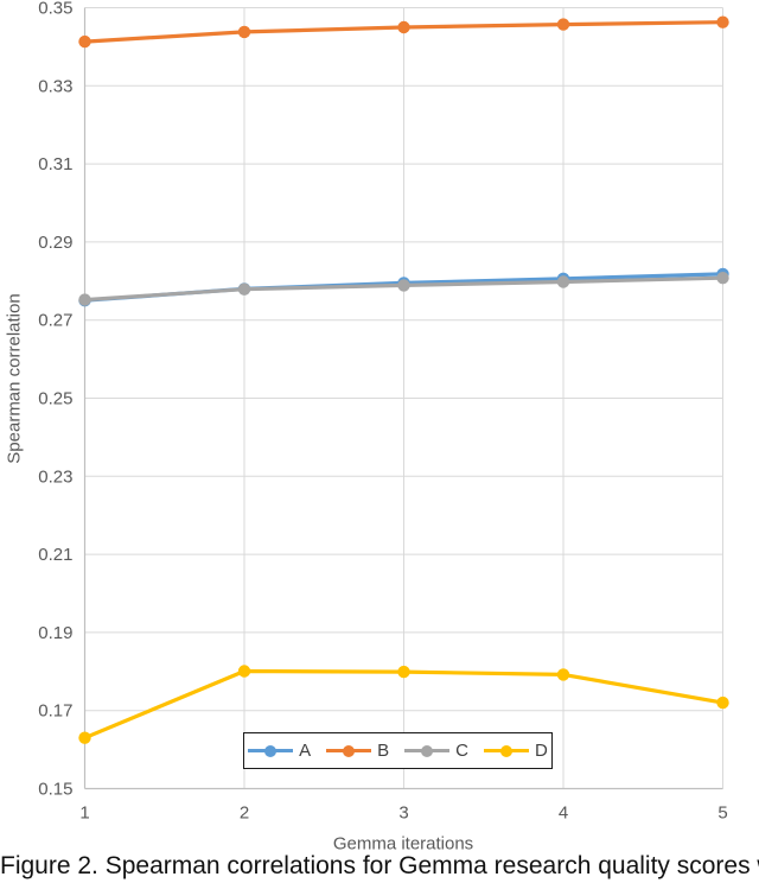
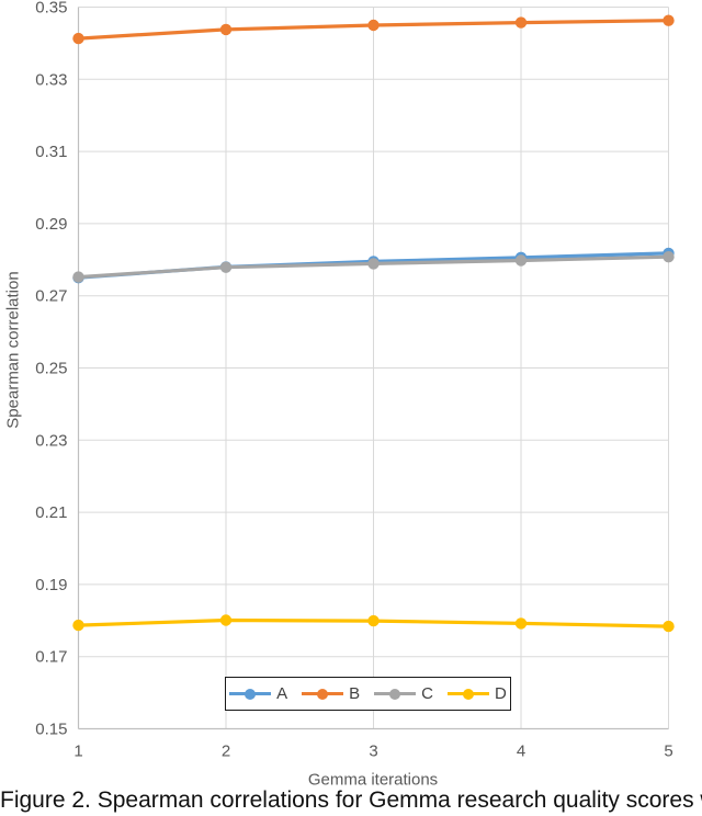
D/1: 0.163 -> 0.179
D/5: 0.172 -> 0.178
